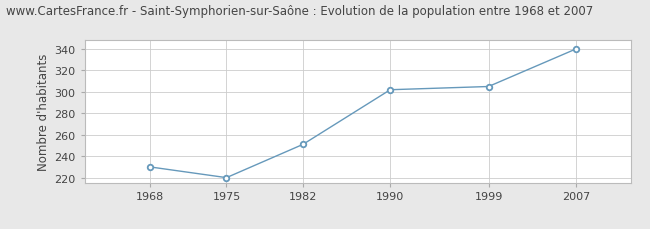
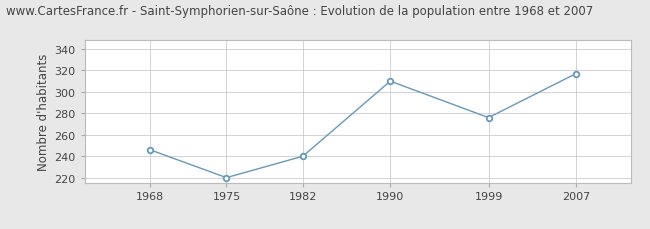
1968: 230 -> 246
1982: 251 -> 240
1990: 302 -> 310
1999: 305 -> 276
2007: 340 -> 317
